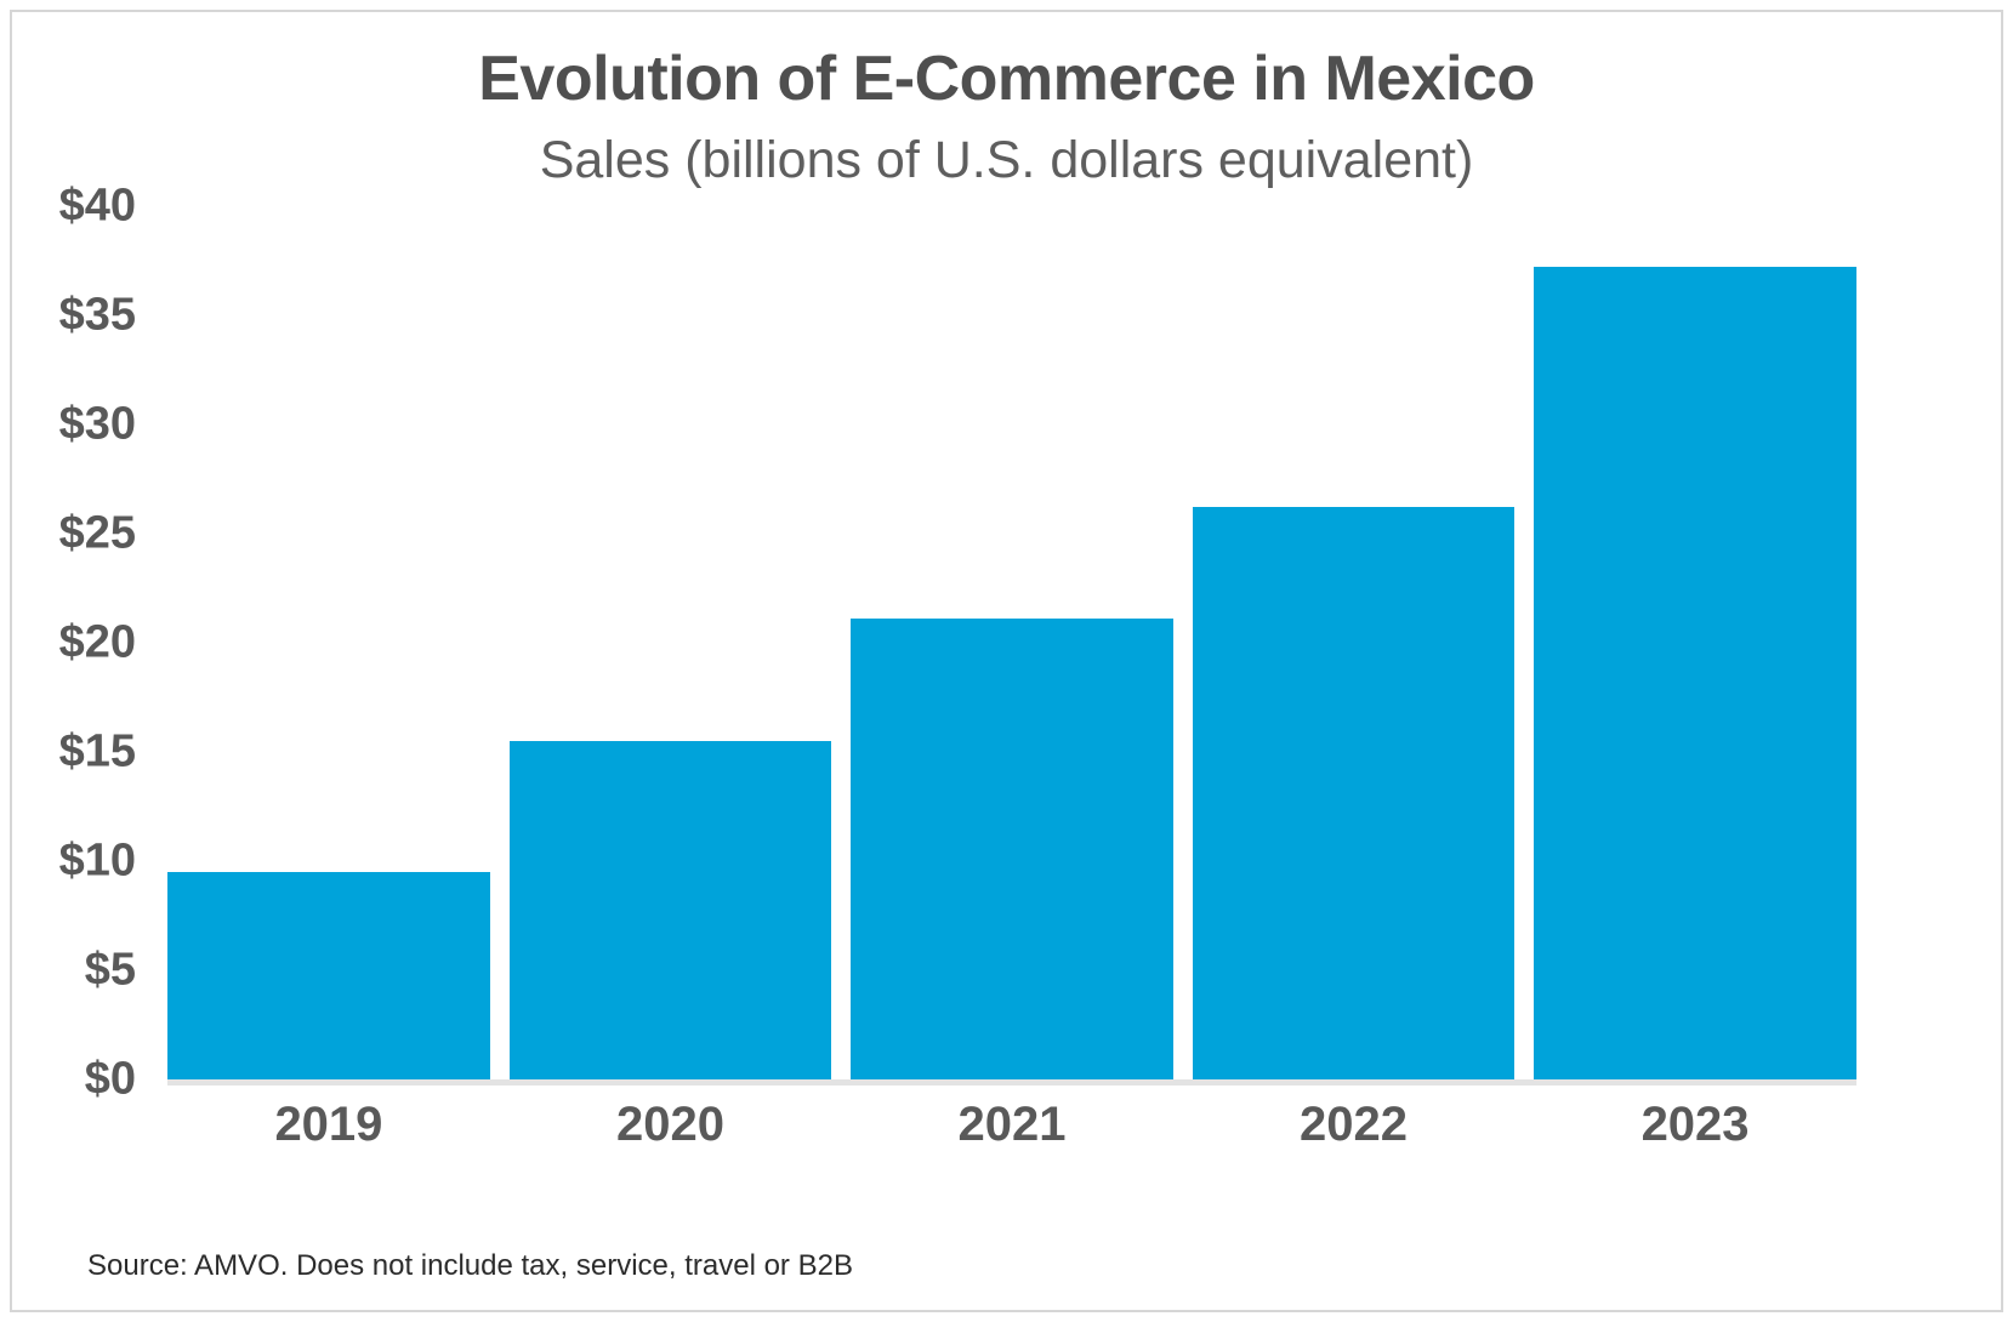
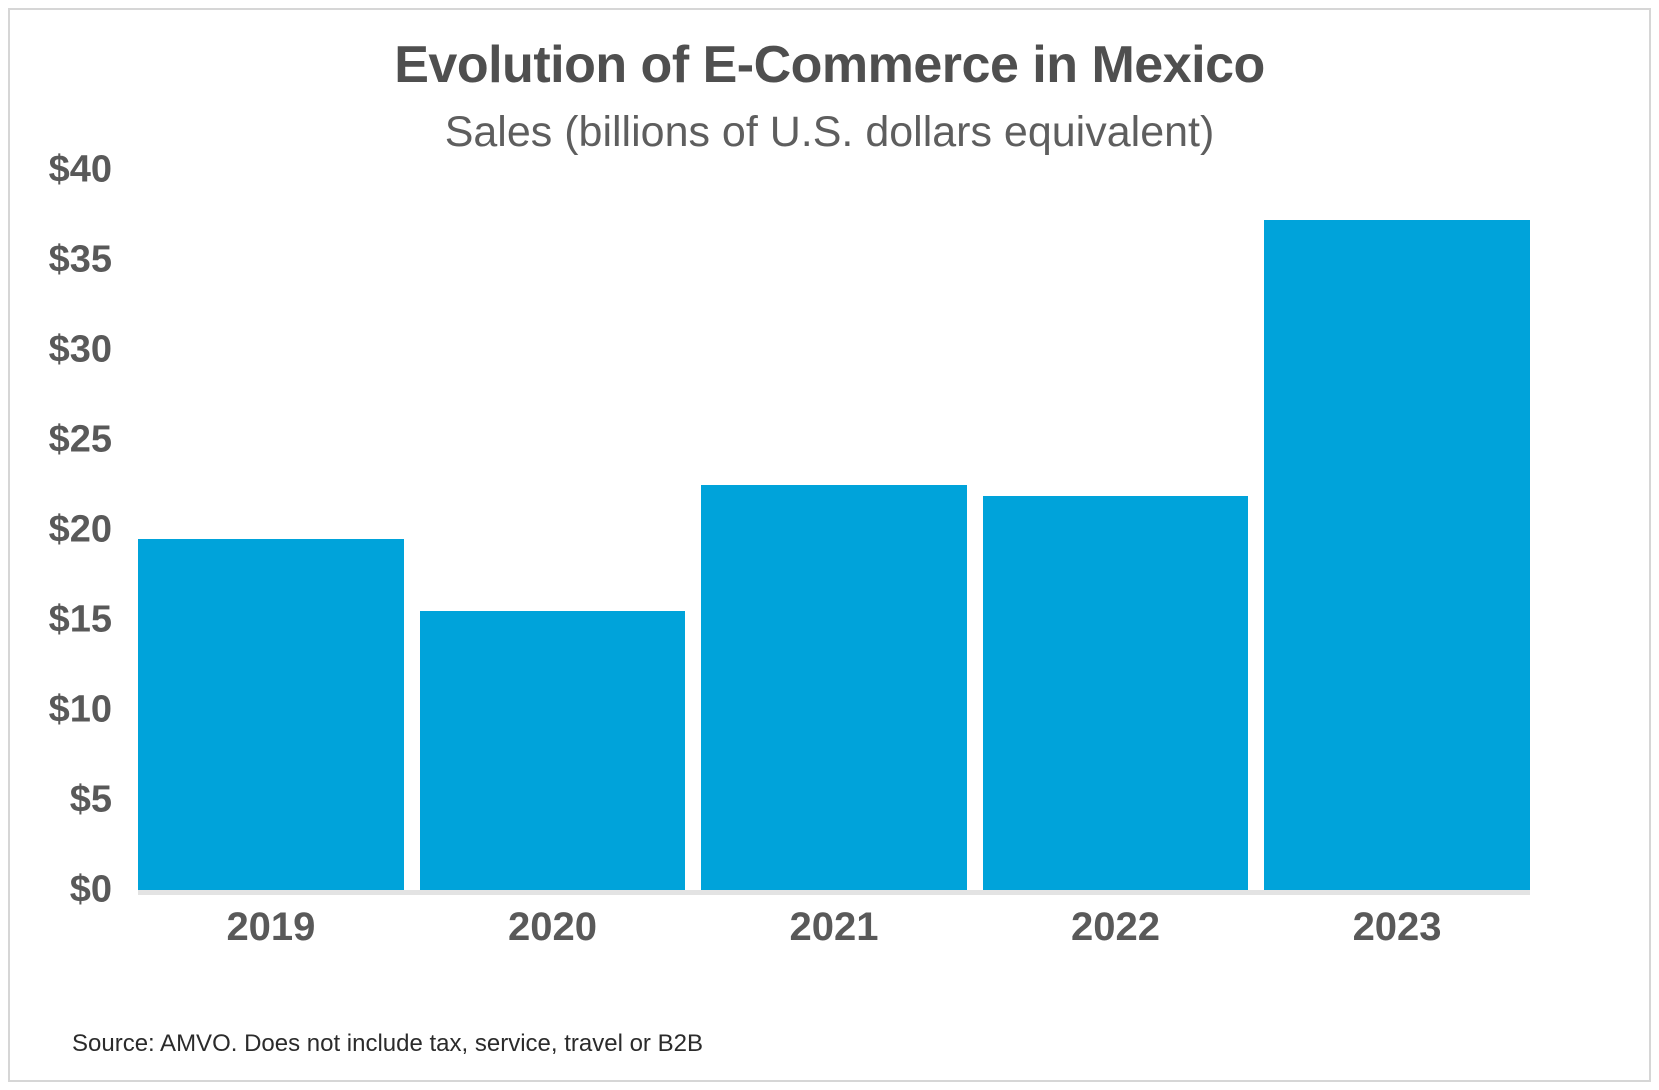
2019: $9.5 -> $19.5
2021: $21.1 -> $22.5
2022: $26.2 -> $21.9
